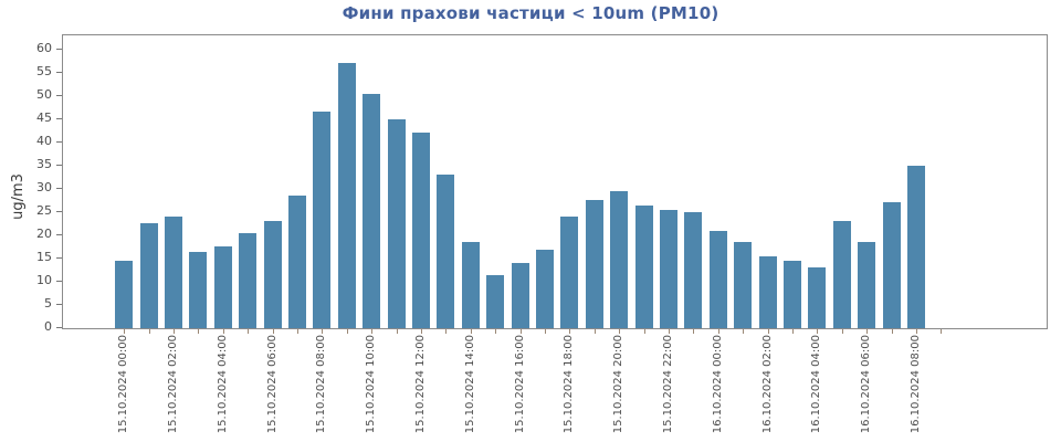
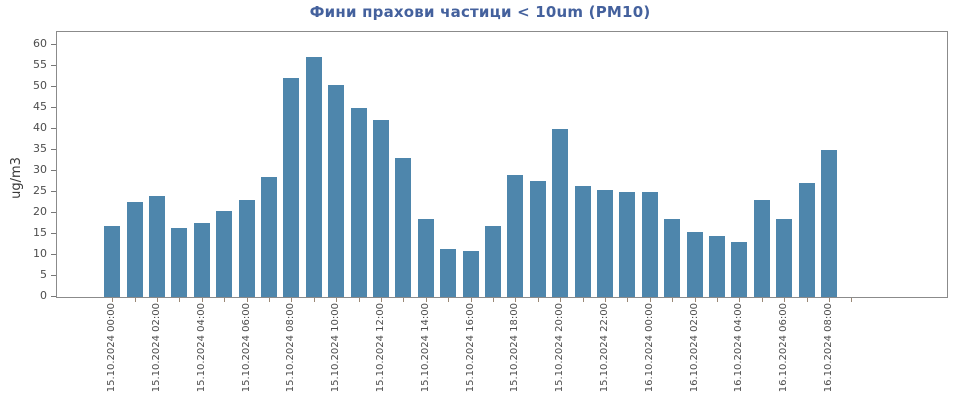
15.10.2024 00:00: 14 -> 17
15.10.2024 08:00: 46 -> 52
15.10.2024 16:00: 14 -> 11
15.10.2024 18:00: 24 -> 29
15.10.2024 20:00: 30 -> 40
16.10.2024 00:00: 21 -> 25
